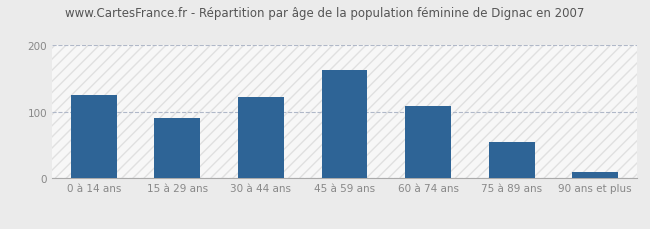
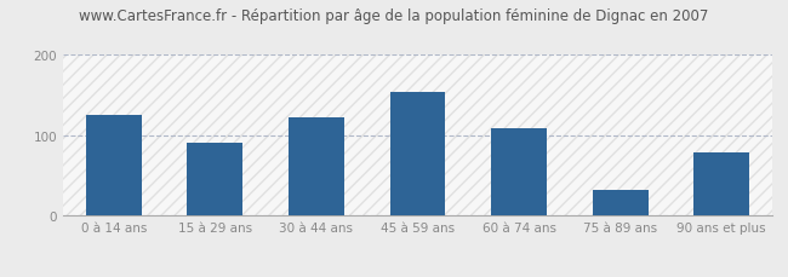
45 à 59 ans: 163 -> 154
75 à 89 ans: 55 -> 32
90 ans et plus: 10 -> 78
